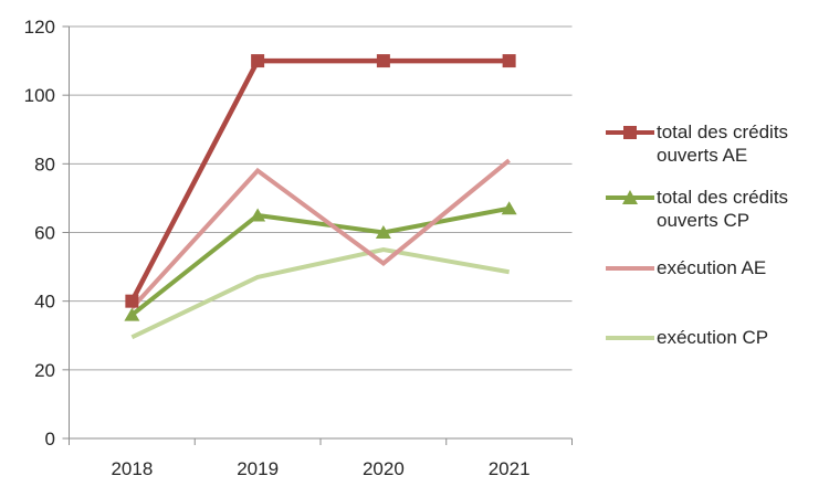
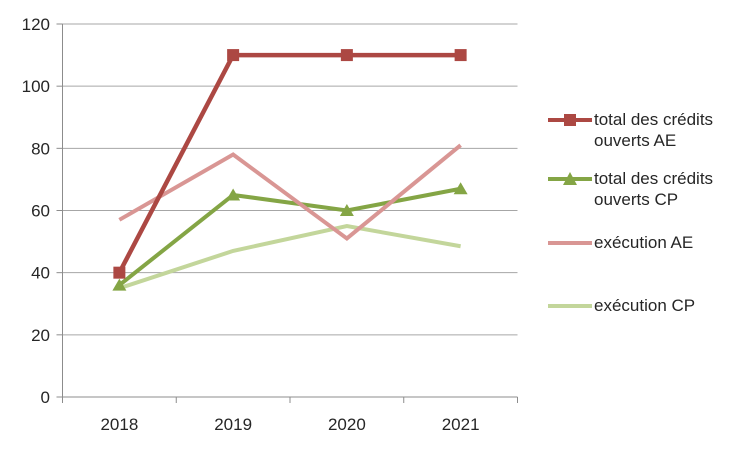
exécution AE/2018: 38 -> 57
exécution CP/2018: 30 -> 35
